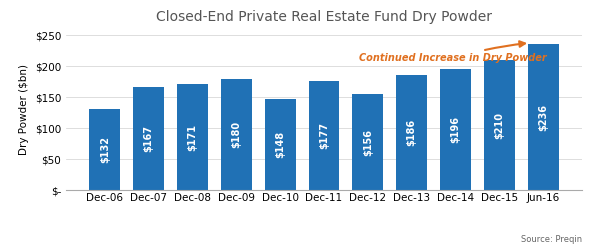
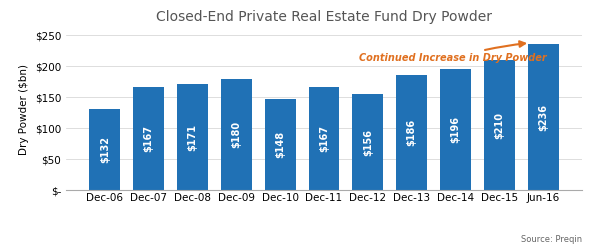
Dec-11: $177 -> $167
